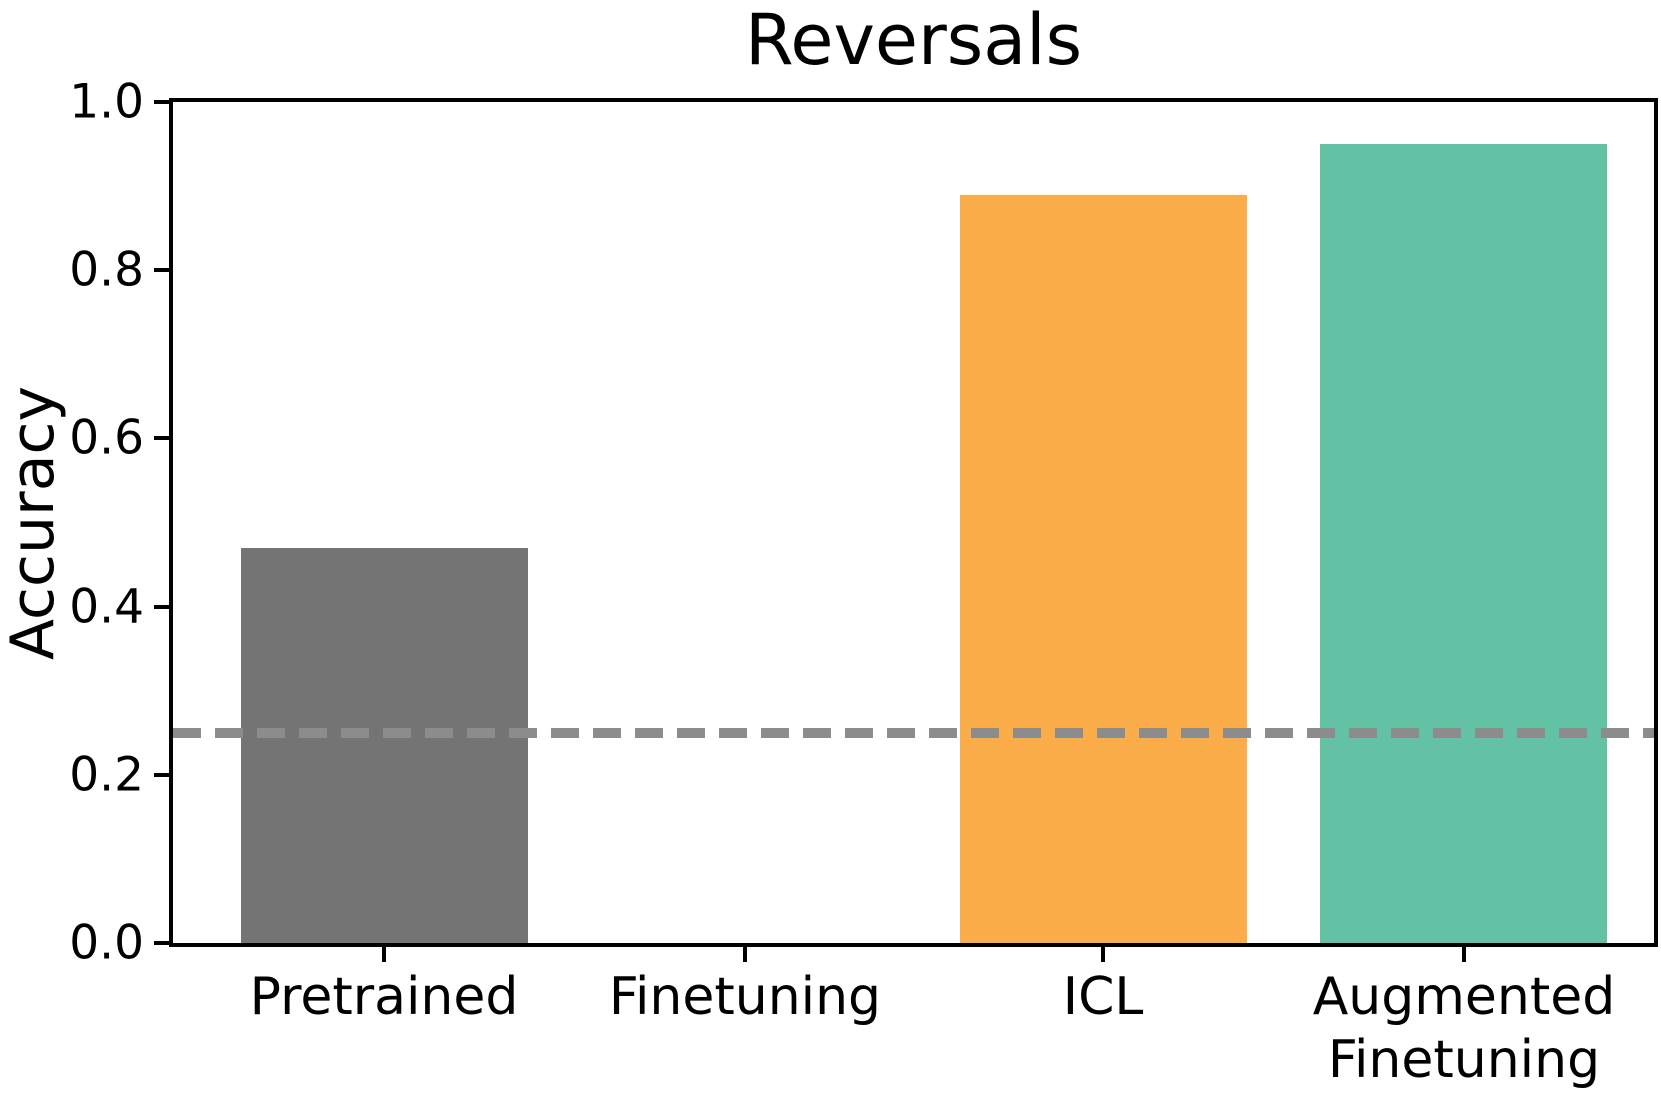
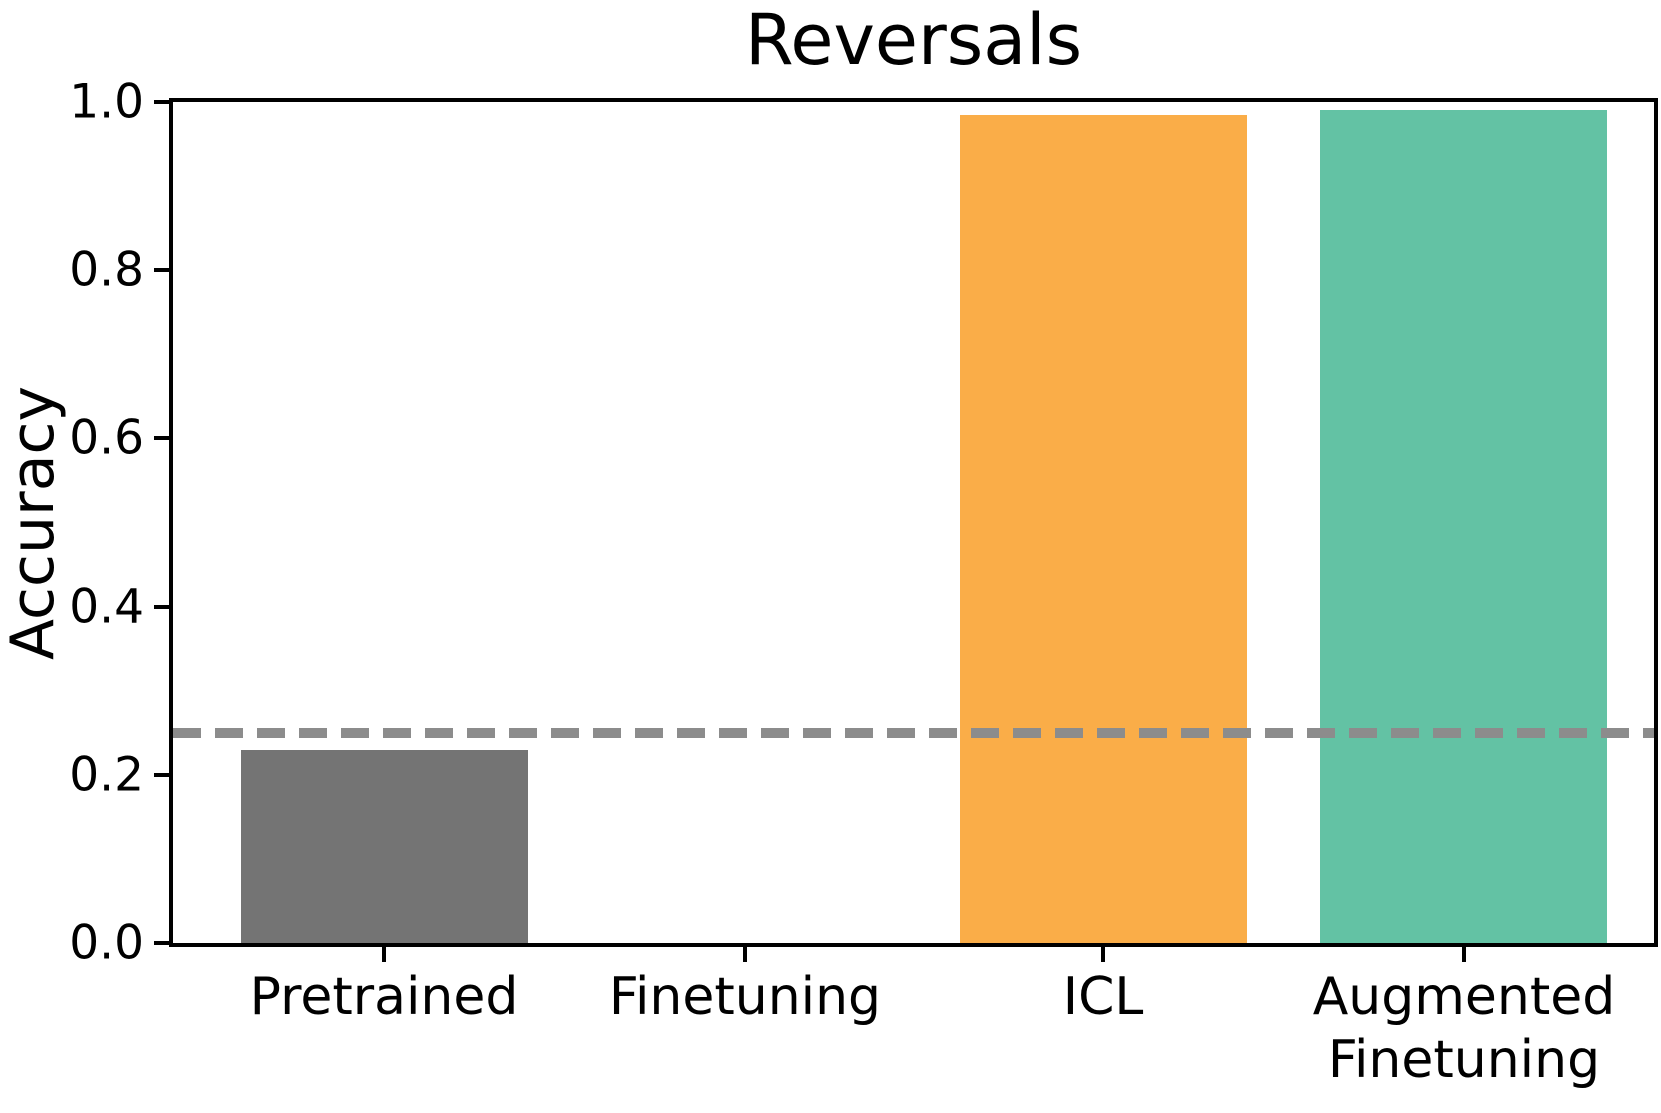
Pretrained: 0.47 -> 0.23
ICL: 0.89 -> 0.98
Augmented Finetuning: 0.95 -> 0.99
